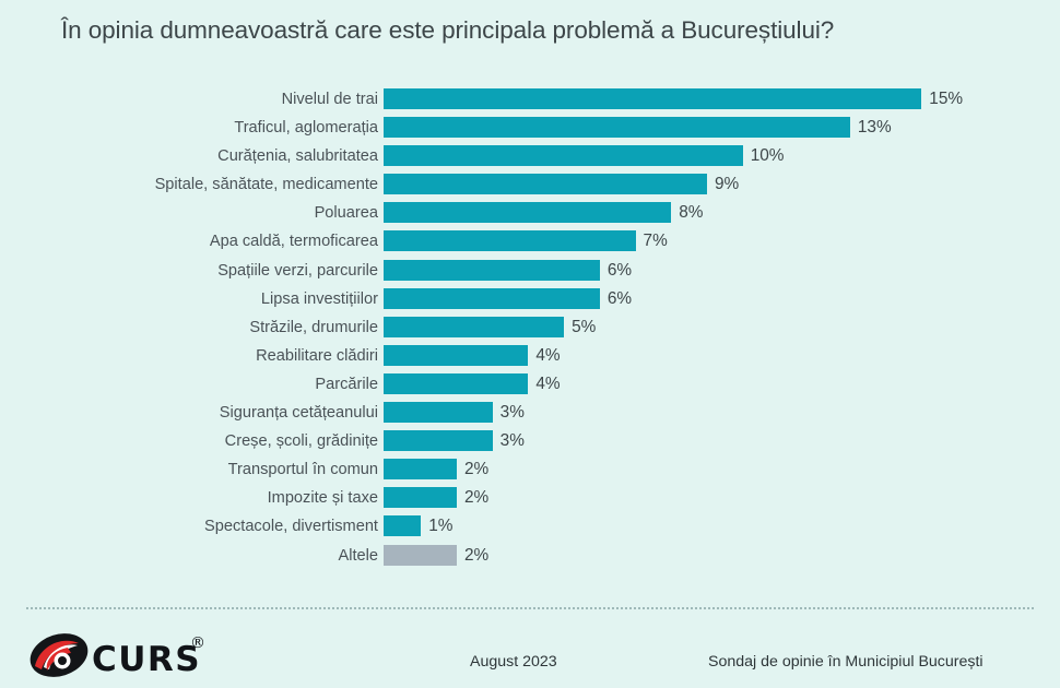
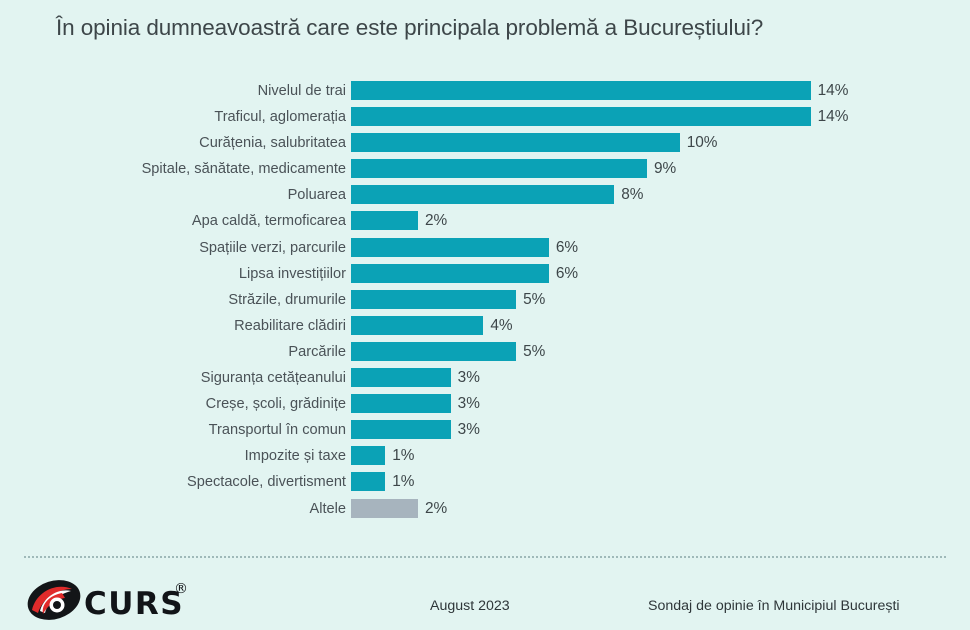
Nivelul de trai: 15% -> 14%
Traficul, aglomerația: 13% -> 14%
Apa caldă, termoficarea: 7% -> 2%
Parcările: 4% -> 5%
Transportul în comun: 2% -> 3%
Impozite și taxe: 2% -> 1%
